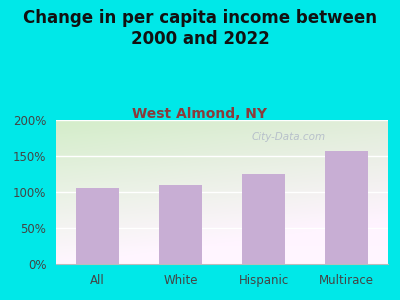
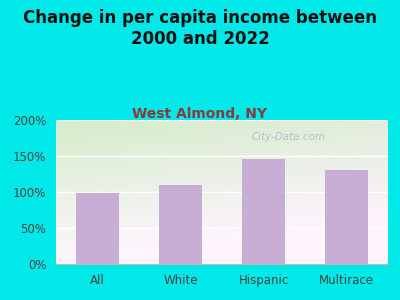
All: 105% -> 98%
Hispanic: 125% -> 146%
Multirace: 157% -> 130%
